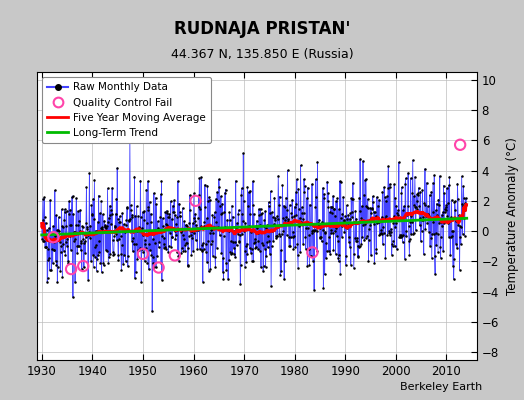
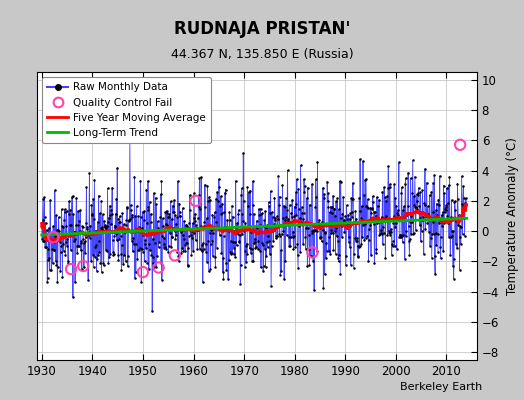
Quality Control Fail/1950: -1.5 -> -2.7
